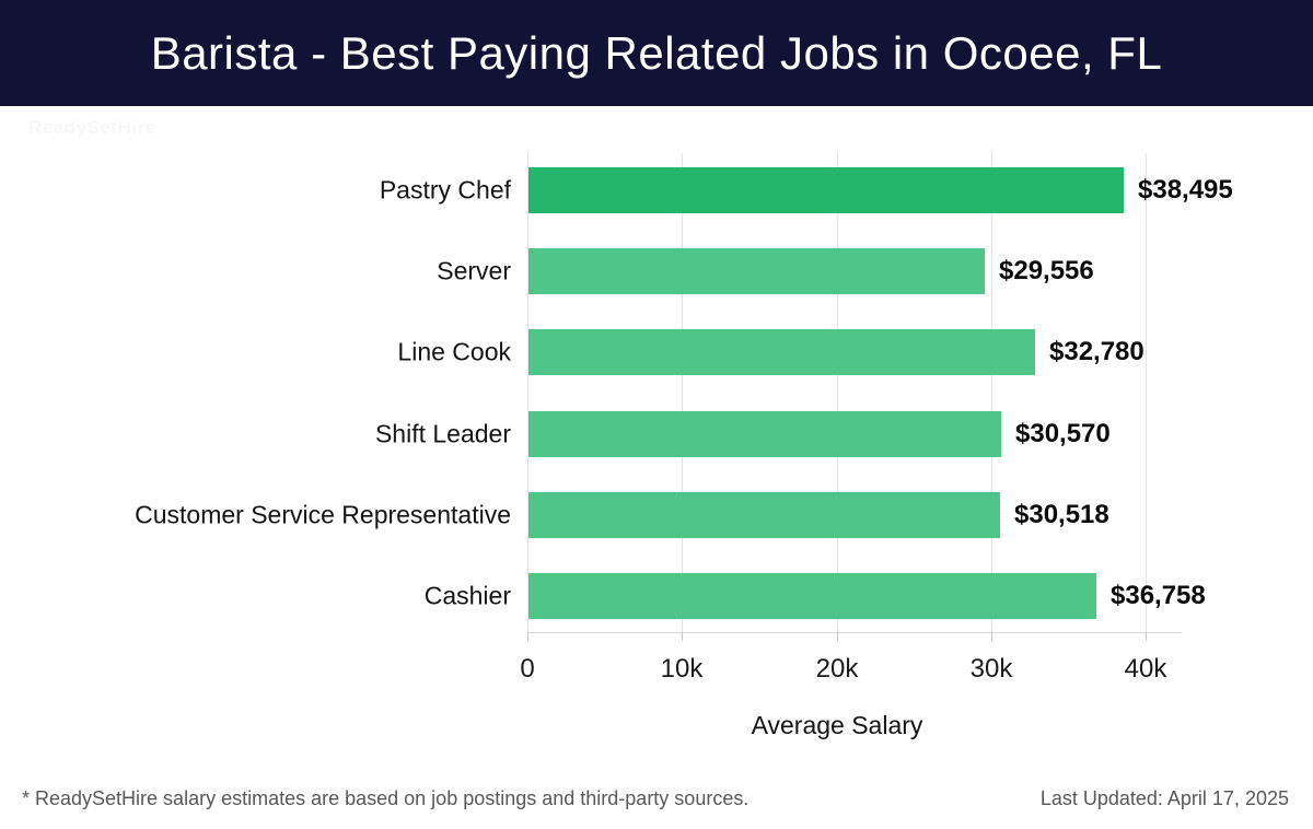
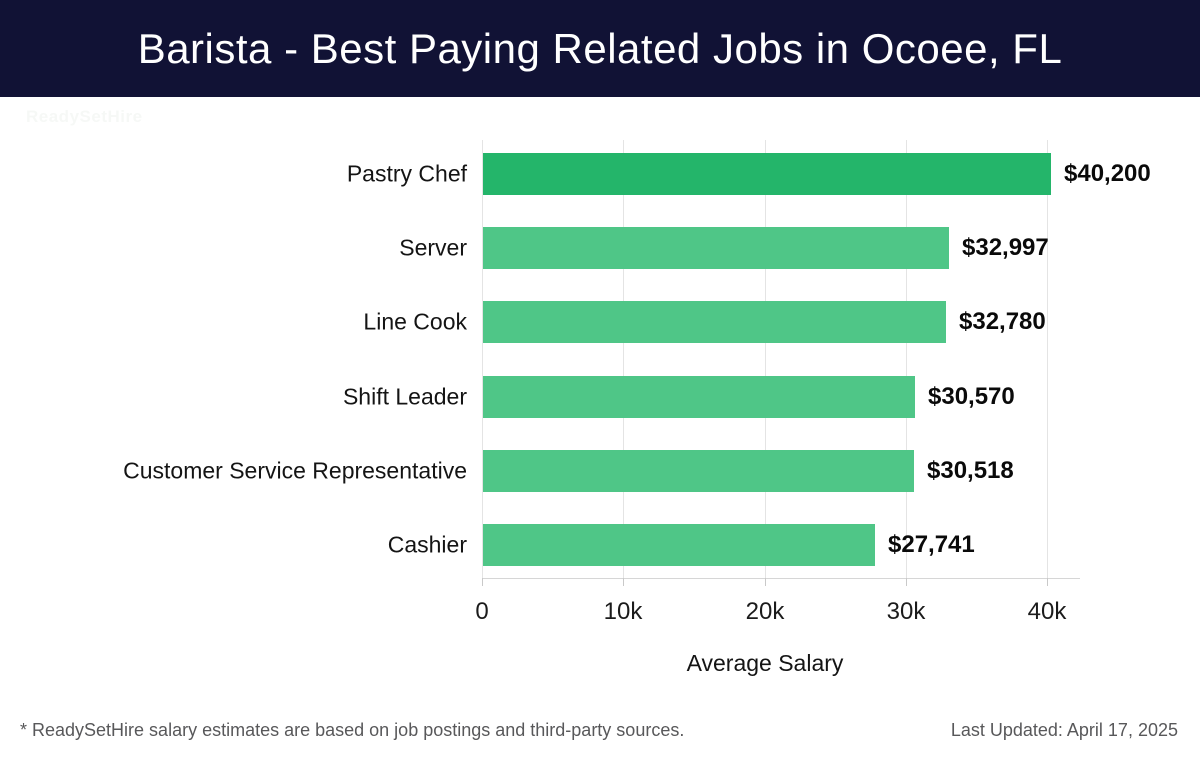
Pastry Chef: $38,495 -> $40,200
Server: $29,556 -> $32,997
Cashier: $36,758 -> $27,741
